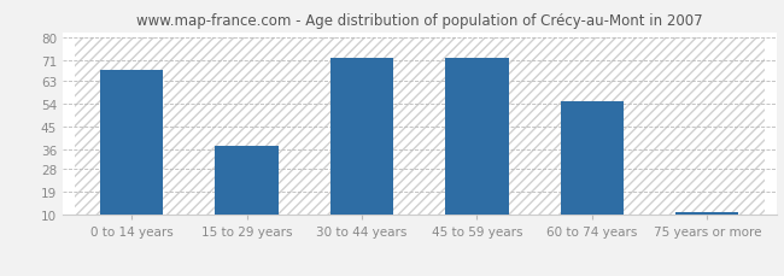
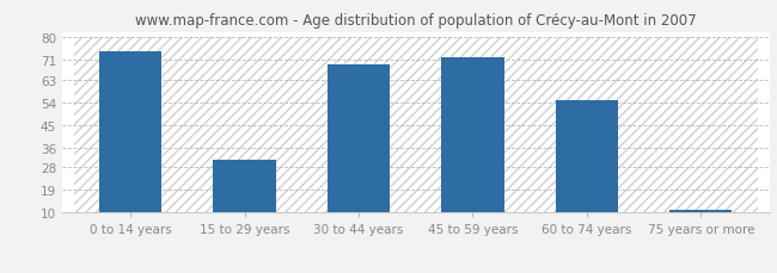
0 to 14 years: 67 -> 74
15 to 29 years: 37 -> 31
30 to 44 years: 72 -> 69
